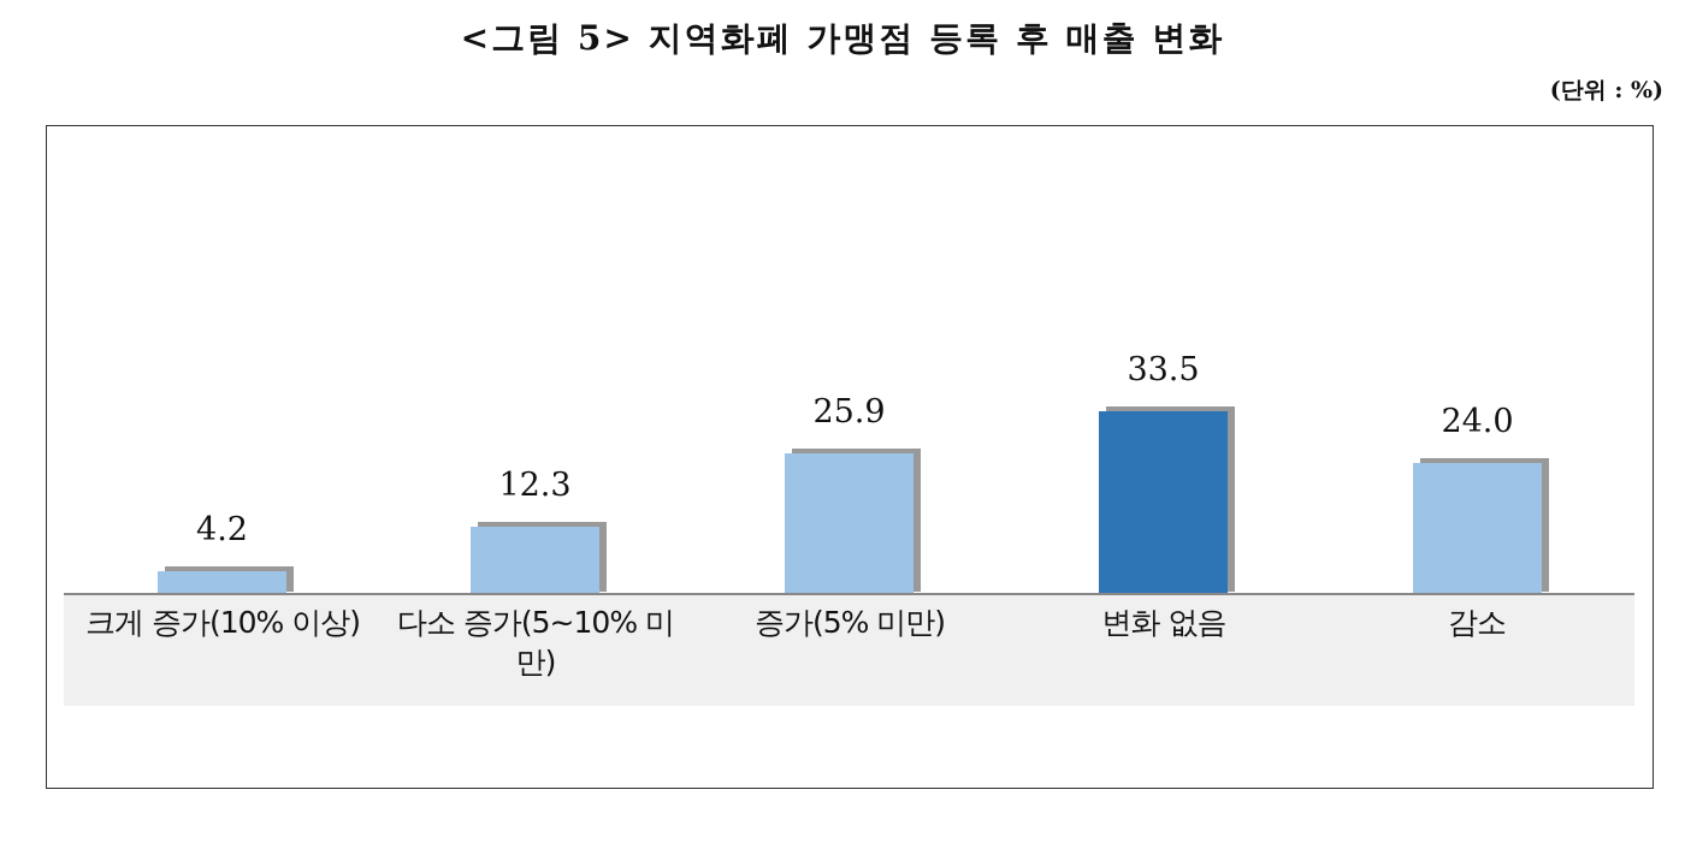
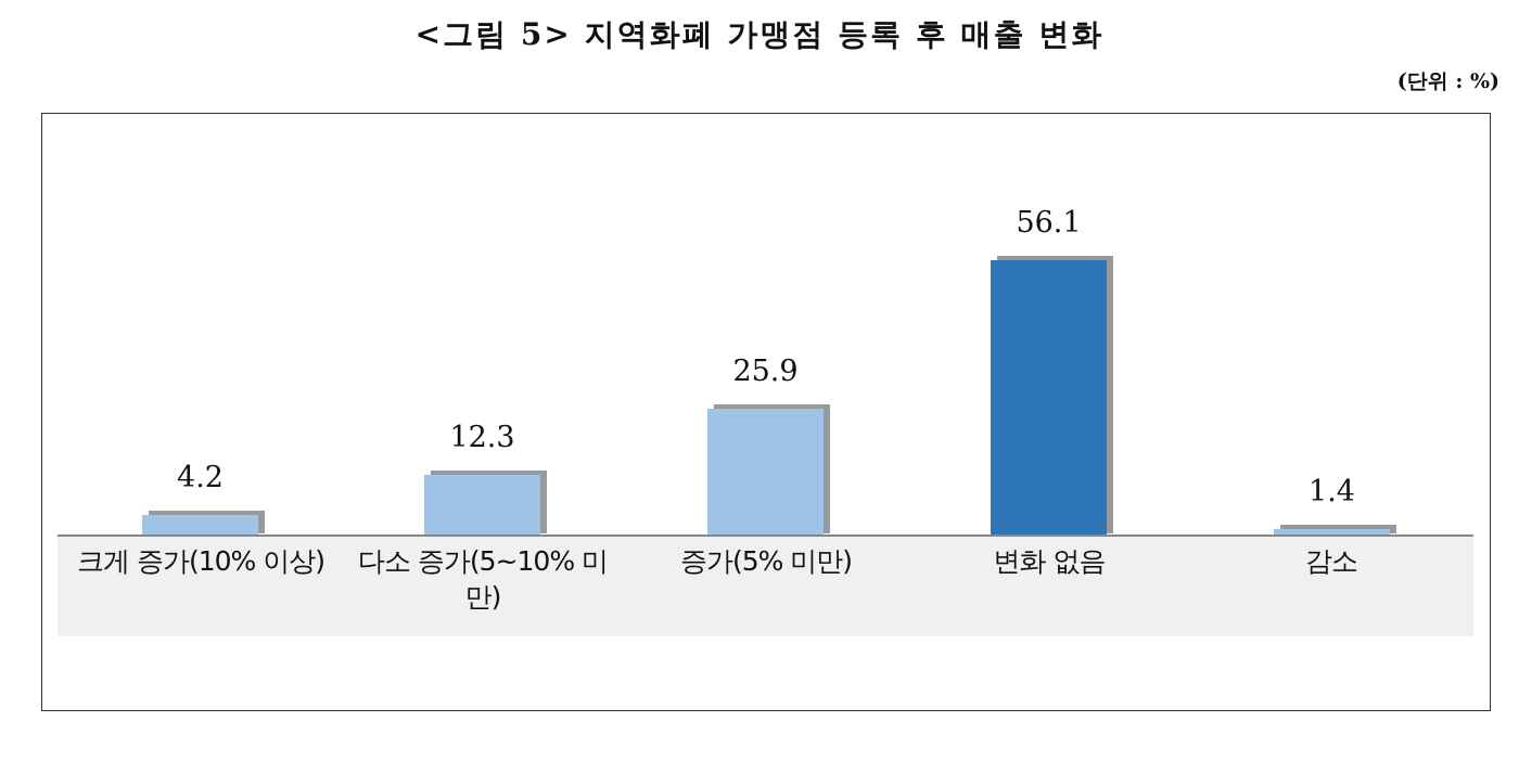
변화 없음: 33.5 -> 56.1
감소: 24.0 -> 1.4
